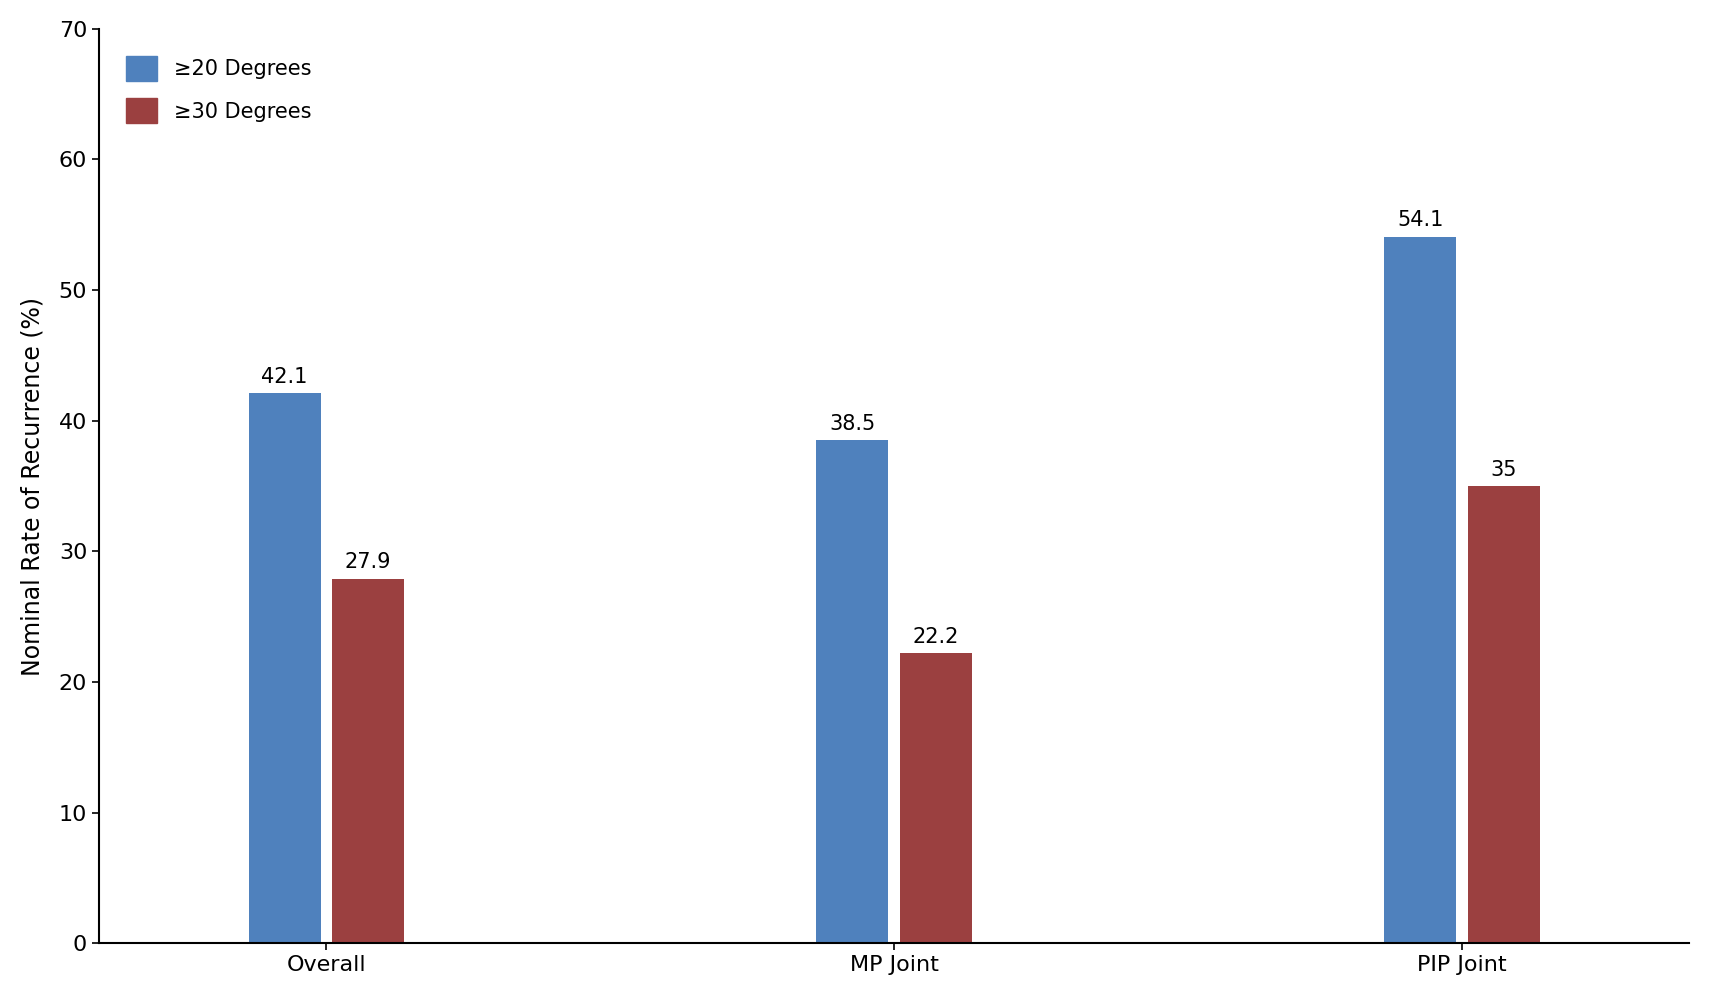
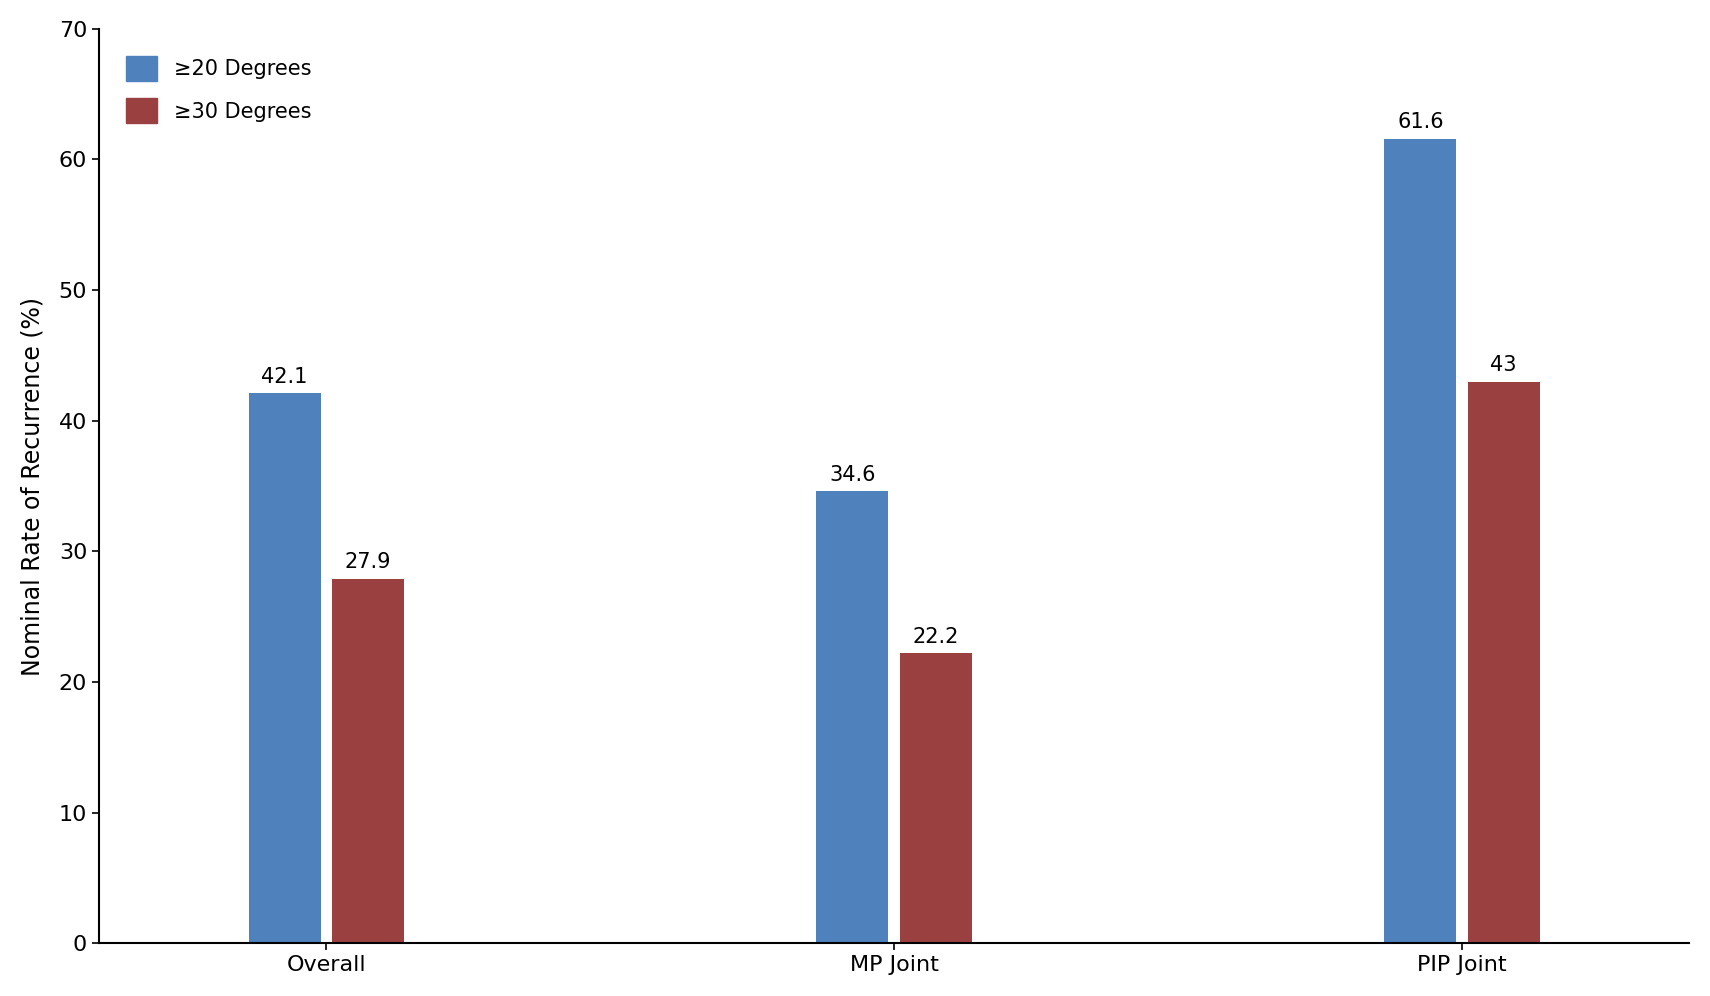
≥20 Degrees/MP Joint: 38.5 -> 34.6
≥20 Degrees/PIP Joint: 54.1 -> 61.6
≥30 Degrees/PIP Joint: 35 -> 43
